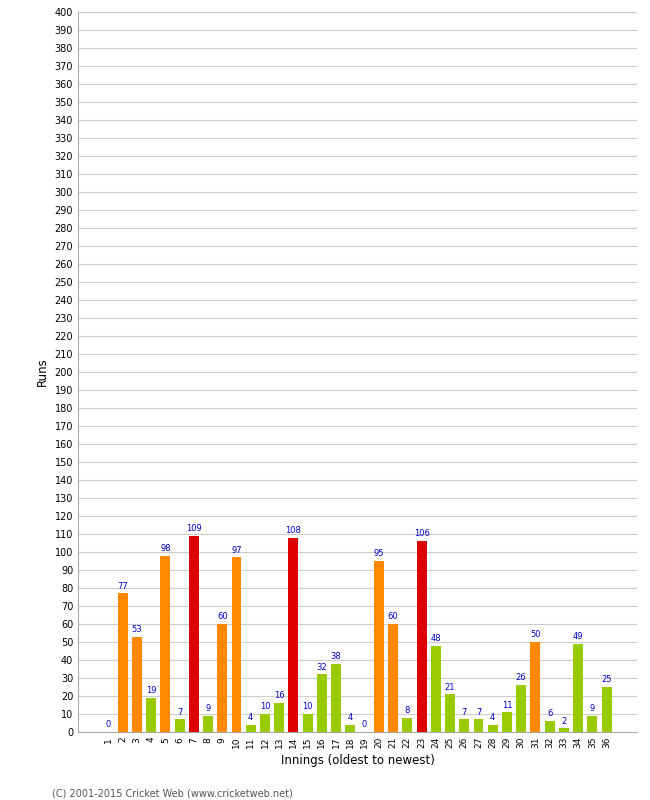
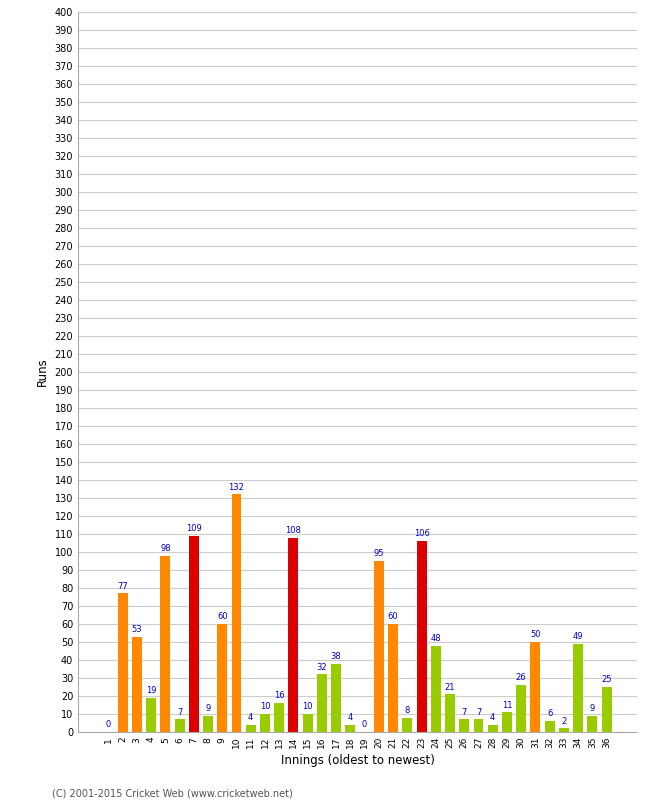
10: 97 -> 132
